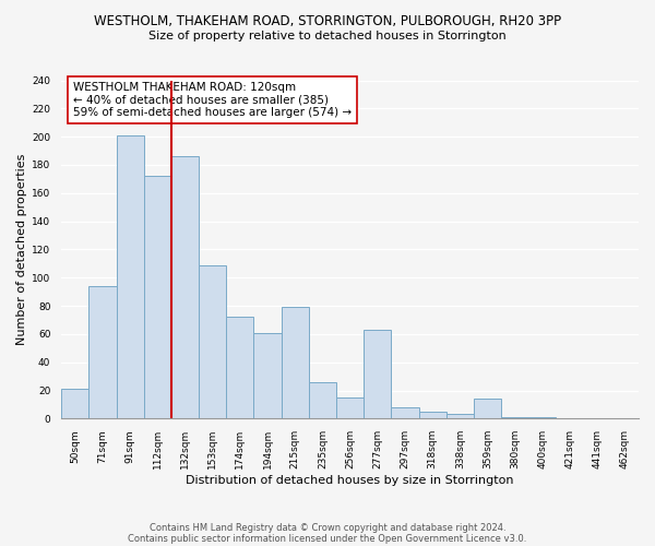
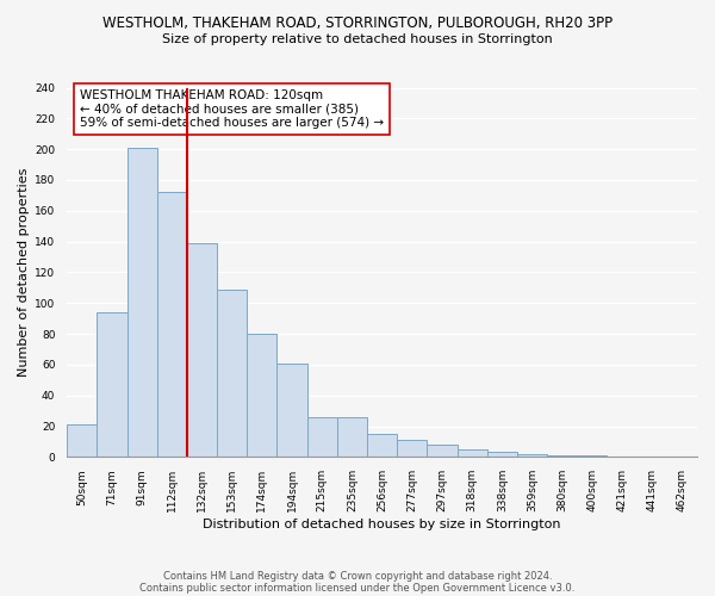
132sqm: 186 -> 139
174sqm: 72 -> 80
215sqm: 79 -> 26
277sqm: 63 -> 11
359sqm: 14 -> 2
